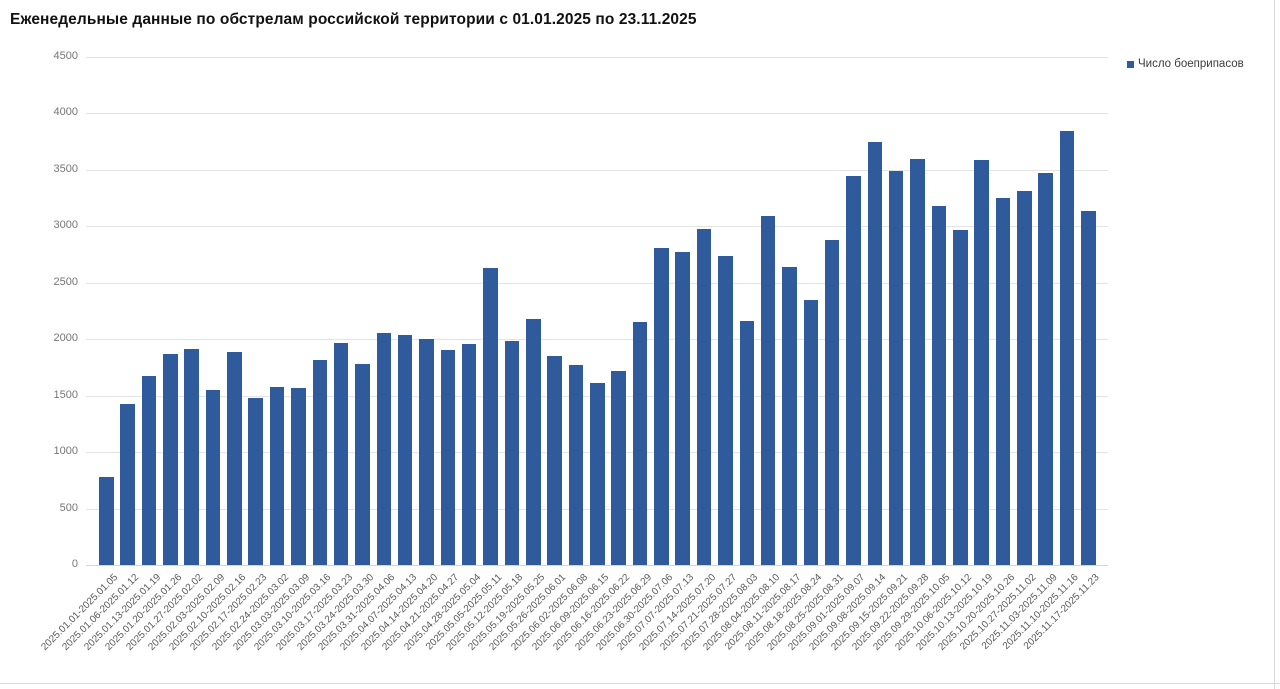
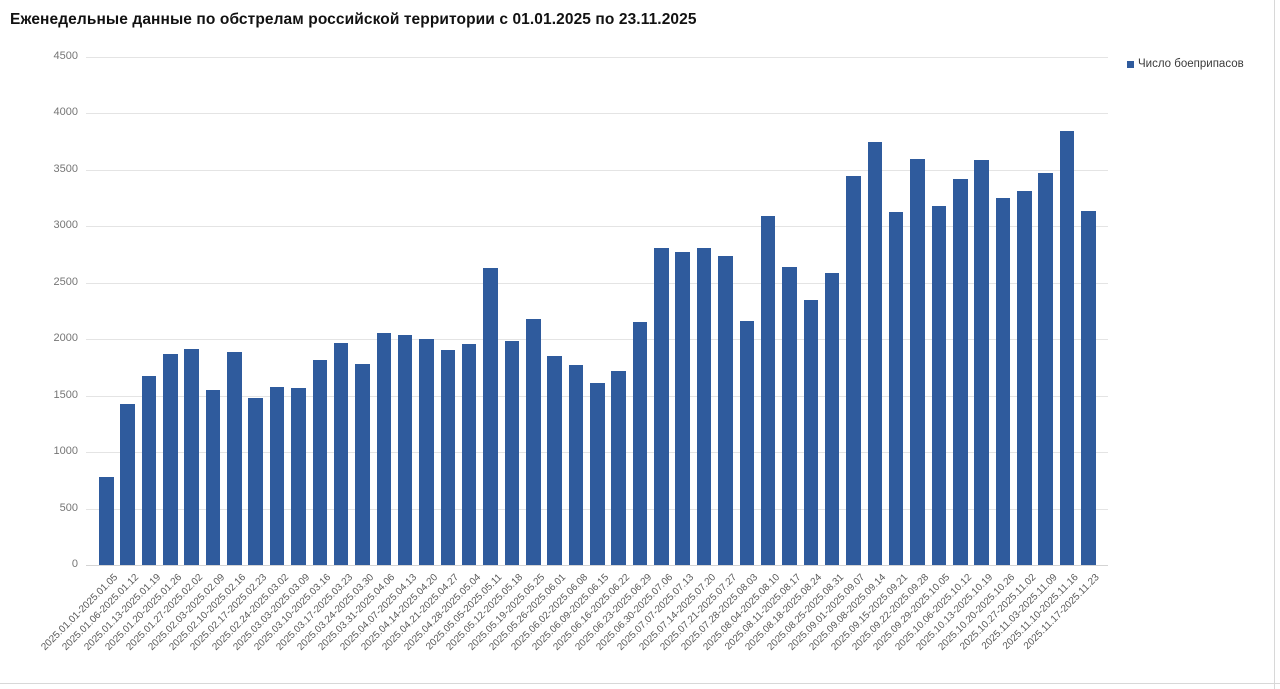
2025.07.14-2025.07.20: 2980 -> 2800
2025.08.25-2025.08.31: 2880 -> 2590
2025.09.15-2025.09.21: 3490 -> 3130
2025.10.06-2025.10.12: 2970 -> 3420
